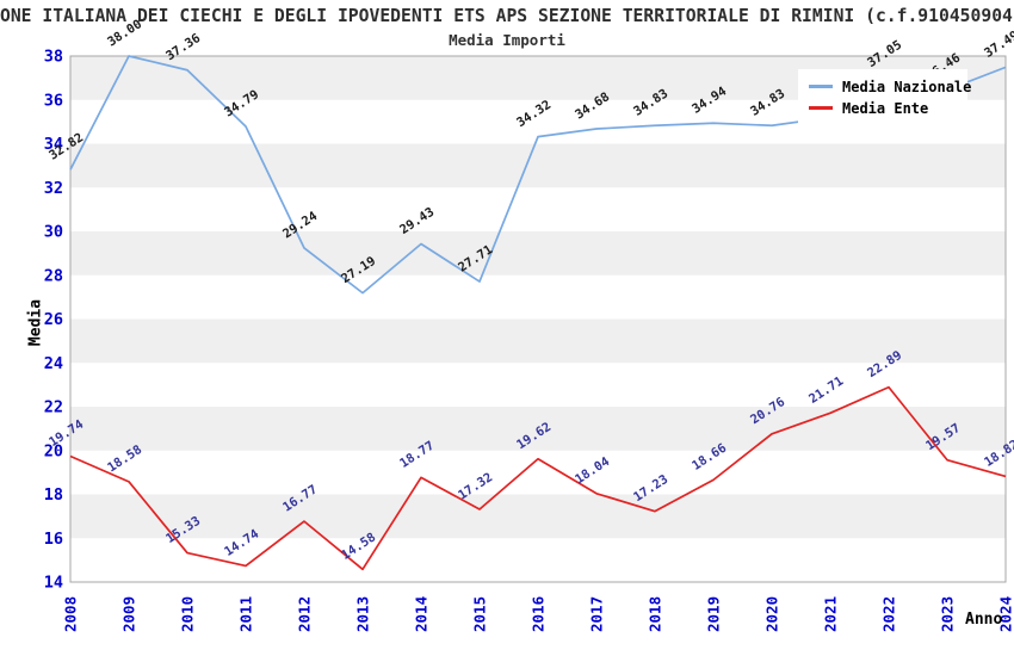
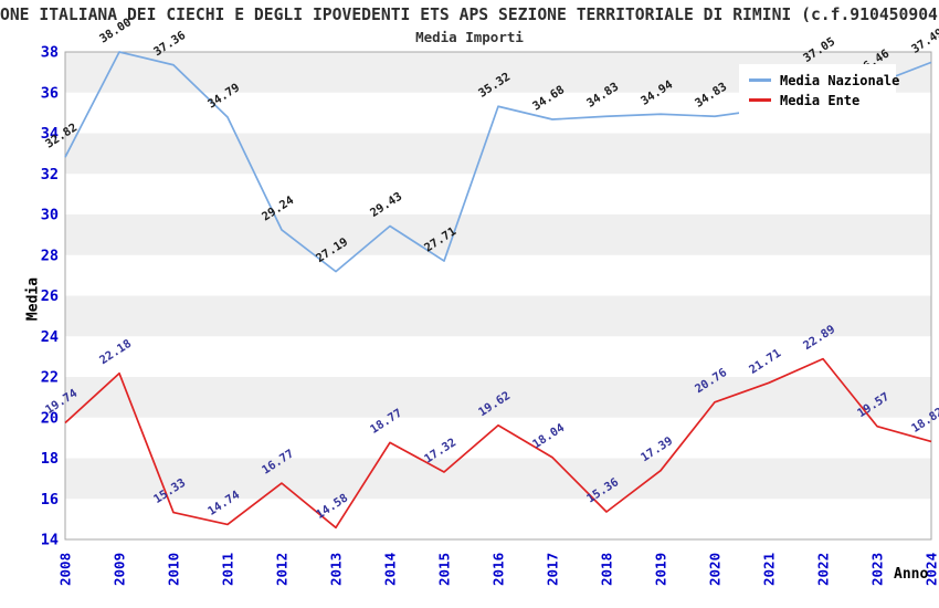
Media Ente/2009: 18.58 -> 22.18
Media Nazionale/2016: 34.32 -> 35.32
Media Ente/2018: 17.23 -> 15.36
Media Ente/2019: 18.66 -> 17.39
